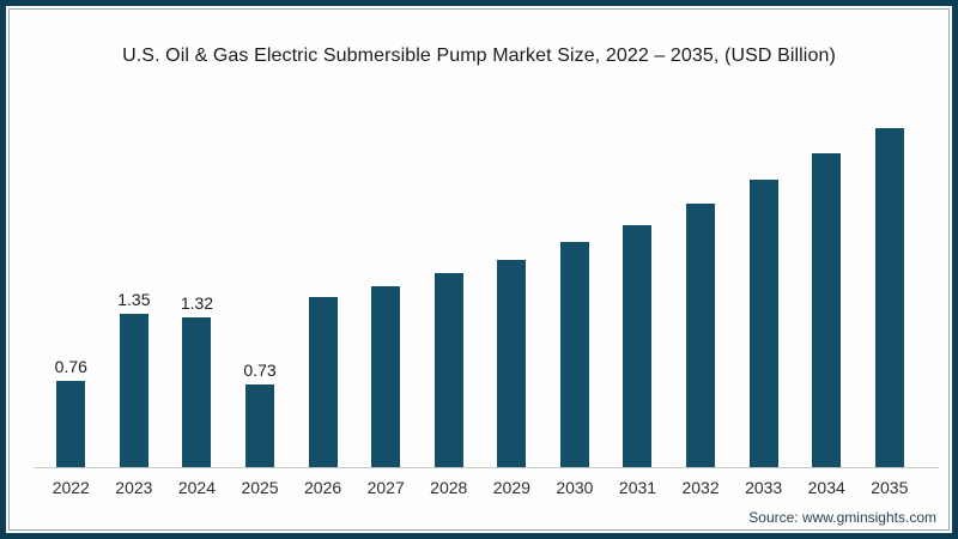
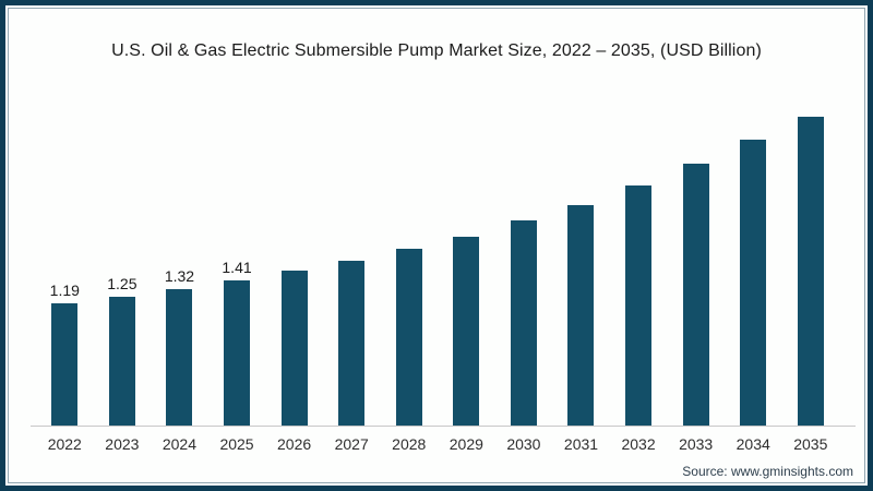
2022: 0.76 -> 1.19
2023: 1.35 -> 1.25
2025: 0.73 -> 1.41
